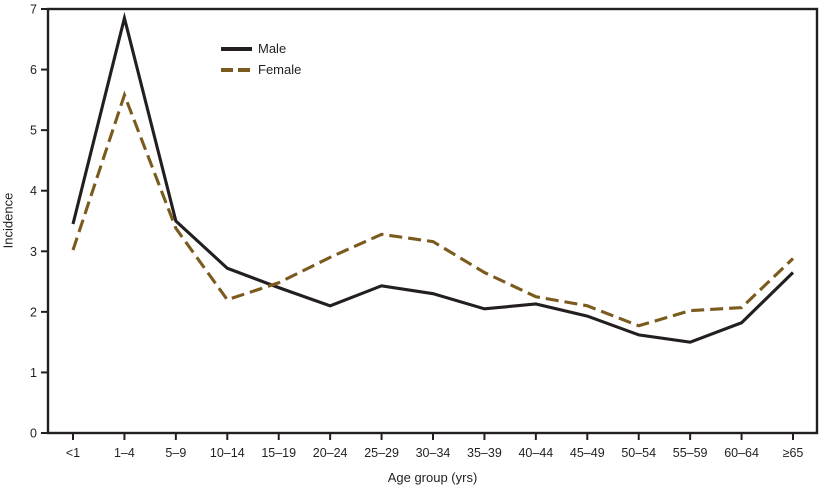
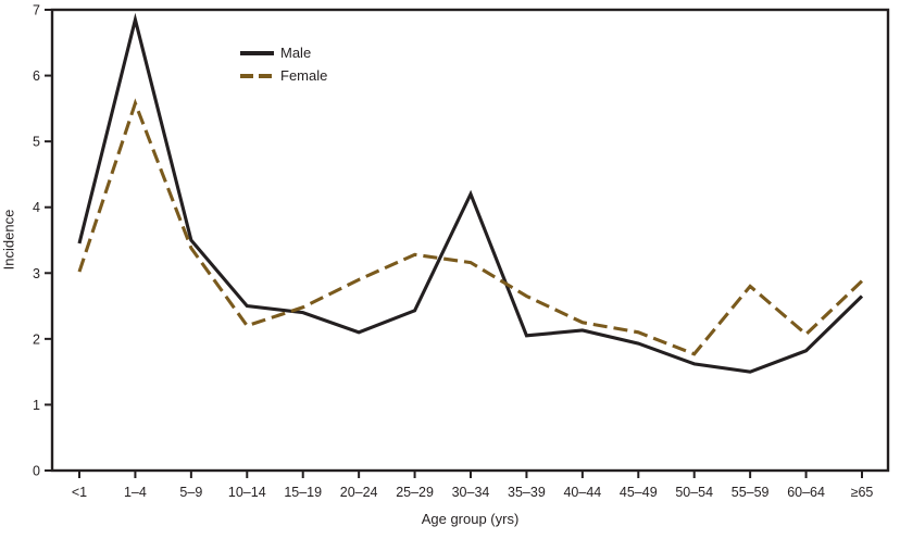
Male/10–14: 2.7 -> 2.5
Male/30–34: 2.3 -> 4.2
Female/55–59: 2.0 -> 2.8
